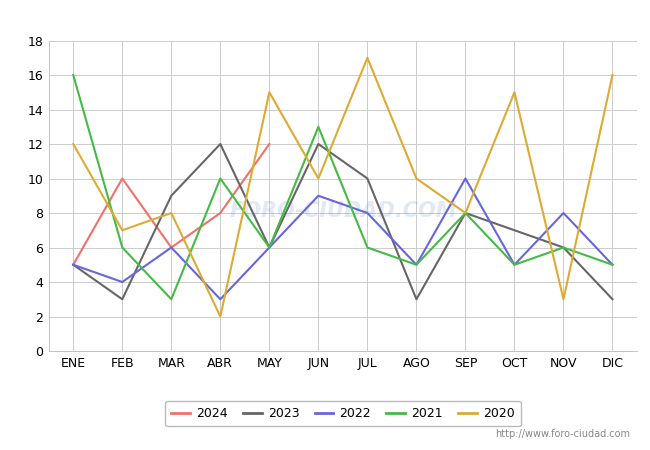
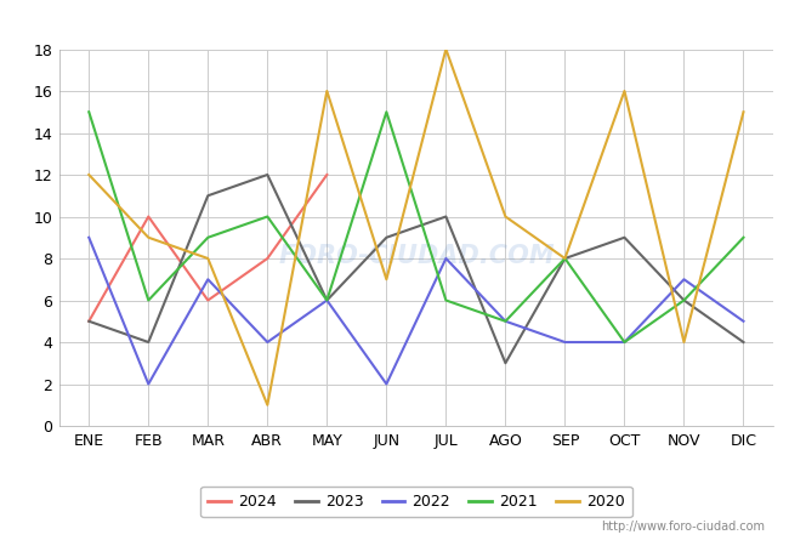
2022/ENE: 5 -> 9
2021/ENE: 16 -> 15
2023/FEB: 3 -> 4
2022/FEB: 4 -> 2
2020/FEB: 7 -> 9
2023/MAR: 9 -> 11
2022/MAR: 6 -> 7
2021/MAR: 3 -> 9
2022/ABR: 3 -> 4
2020/ABR: 2 -> 1
2020/MAY: 15 -> 16
2023/JUN: 12 -> 9
2022/JUN: 9 -> 2
2021/JUN: 13 -> 15
2020/JUN: 10 -> 7
2020/JUL: 17 -> 18
2022/SEP: 10 -> 4
2023/OCT: 7 -> 9
2022/OCT: 5 -> 4
2021/OCT: 5 -> 4
2020/OCT: 15 -> 16
2022/NOV: 8 -> 7
2020/NOV: 3 -> 4
2023/DIC: 3 -> 4
2021/DIC: 5 -> 9
2020/DIC: 16 -> 15
